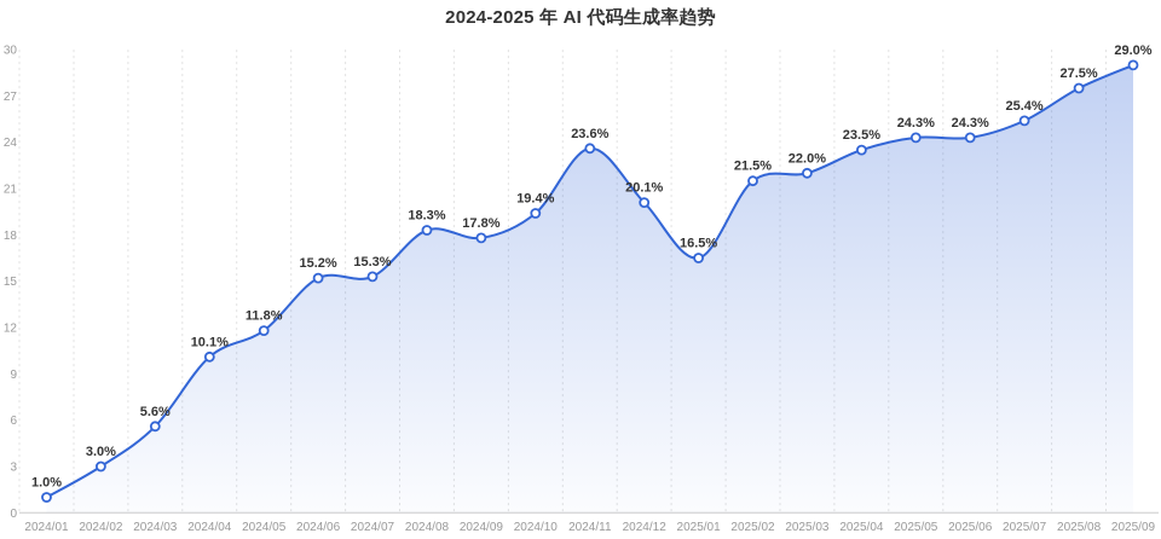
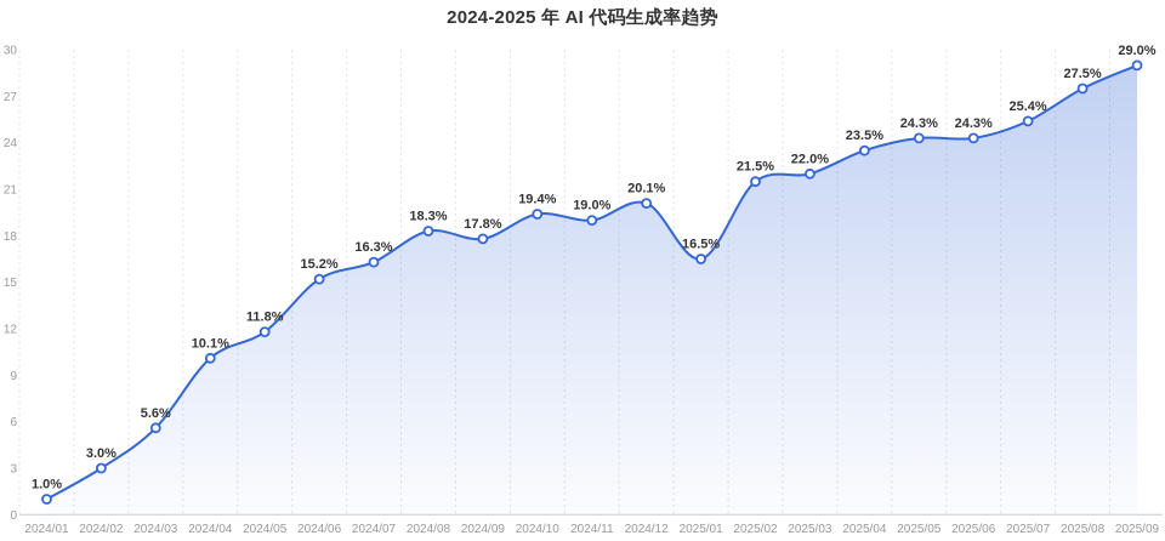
2024/07: 15.3% -> 16.3%
2024/11: 23.6% -> 19.0%
